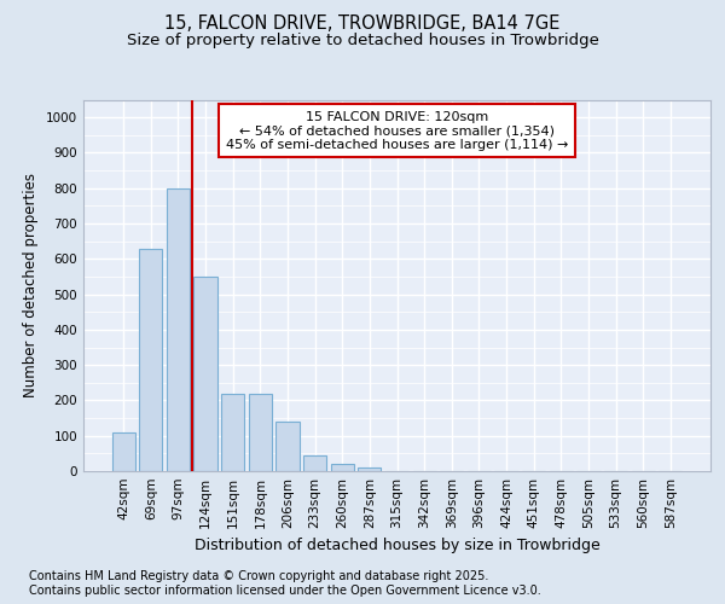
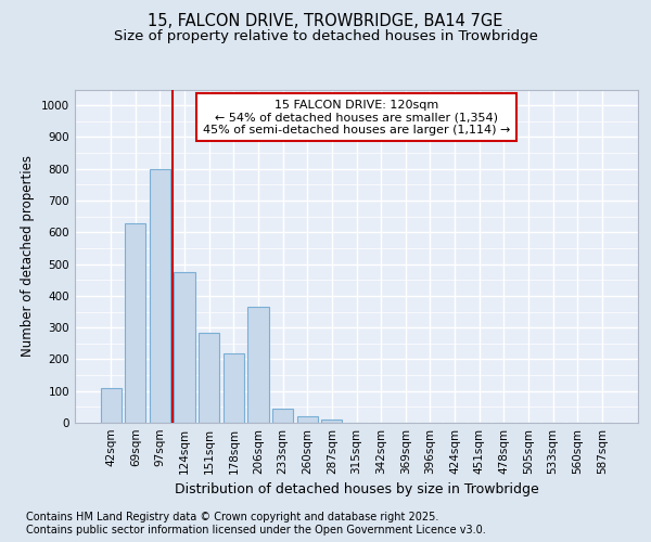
124sqm: 550 -> 475
151sqm: 220 -> 285
206sqm: 140 -> 365
